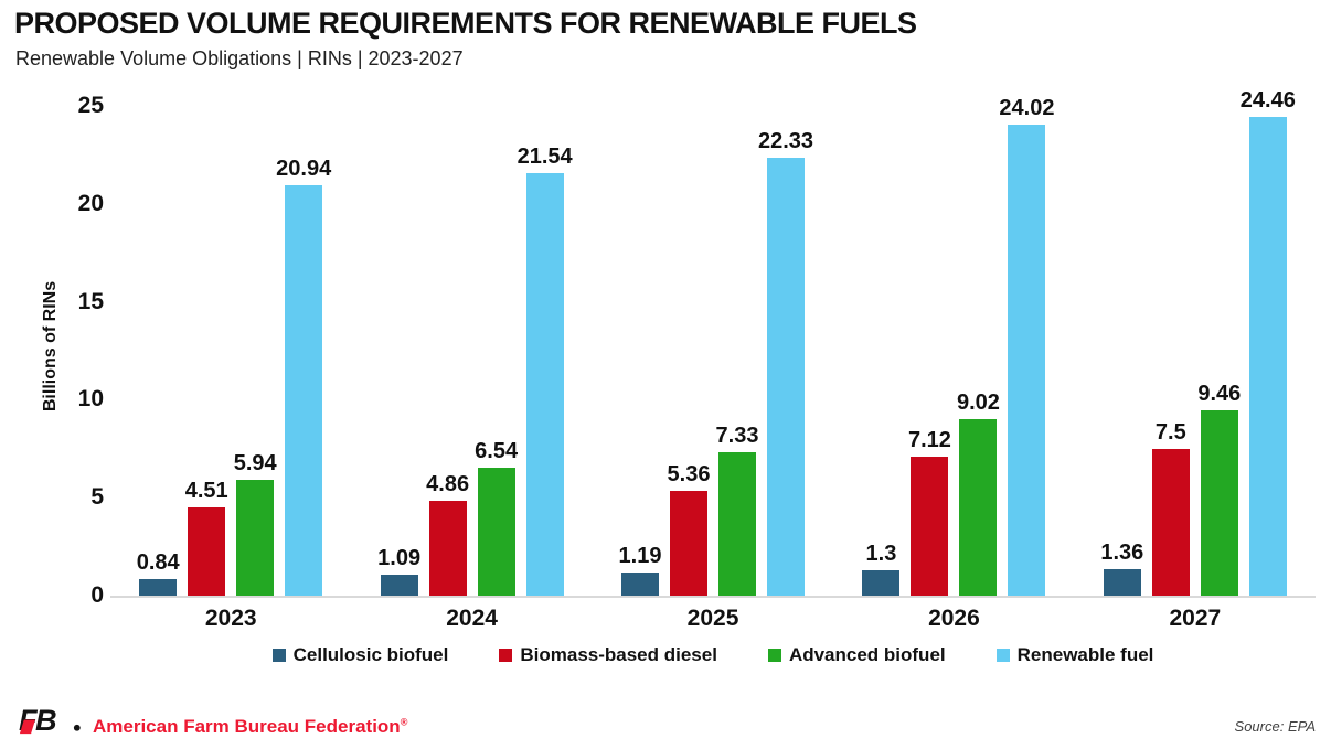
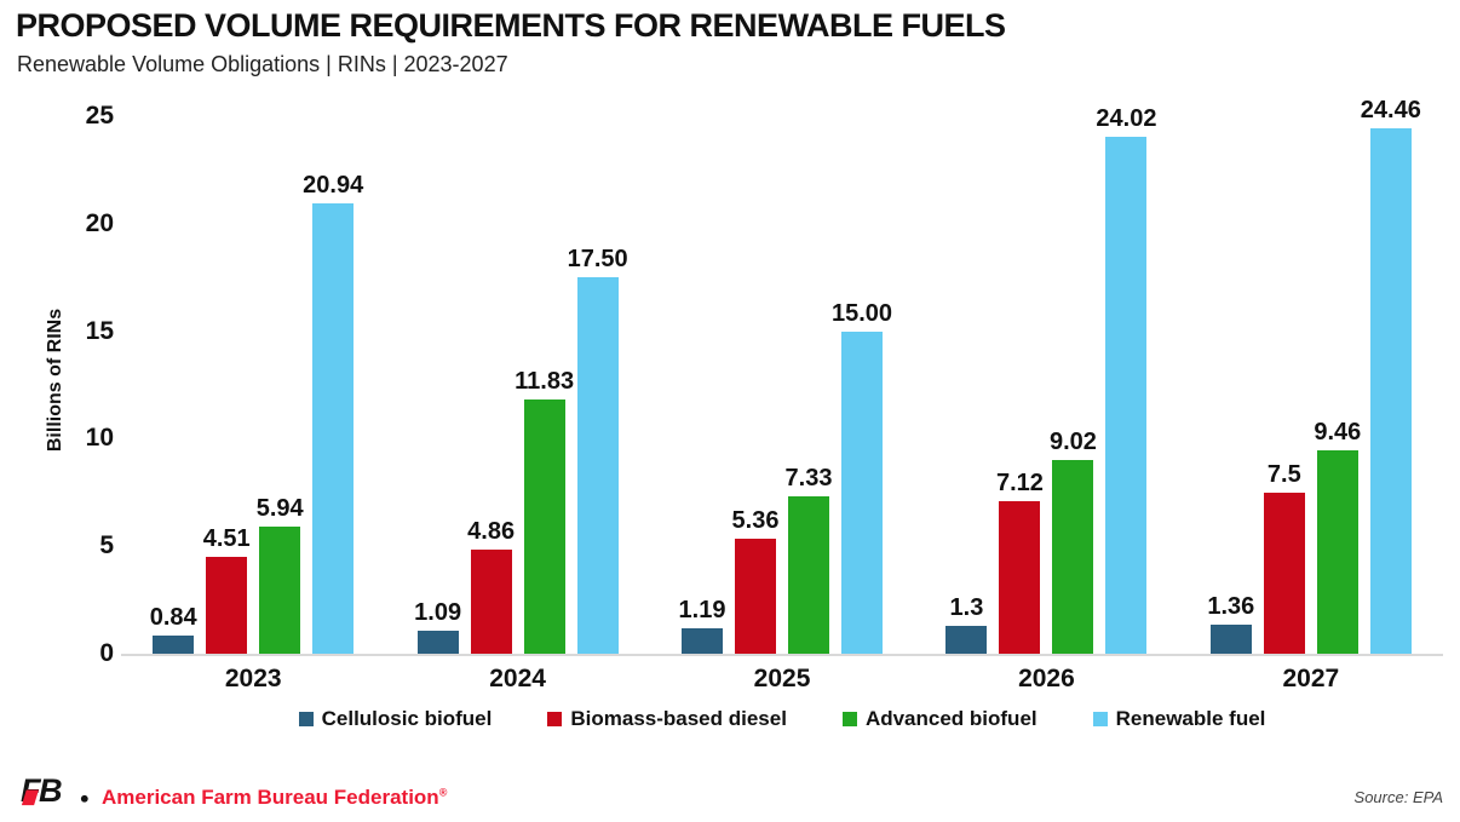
Advanced biofuel/2024: 6.54 -> 11.83
Renewable fuel/2024: 21.54 -> 17.50
Renewable fuel/2025: 22.33 -> 15.00
